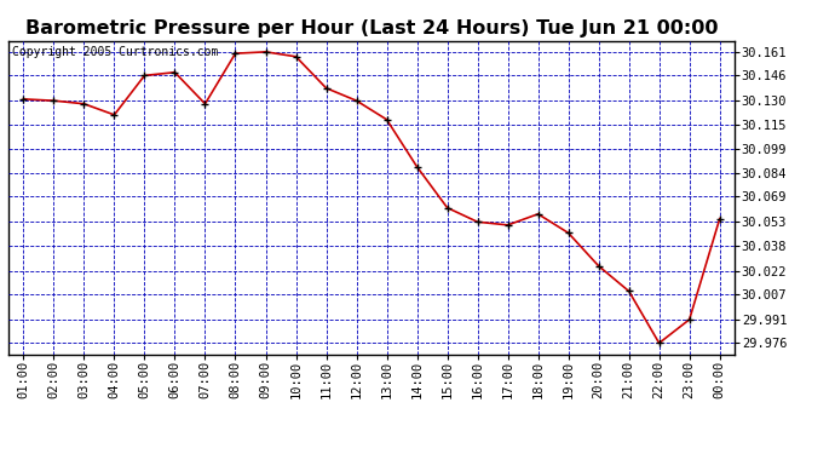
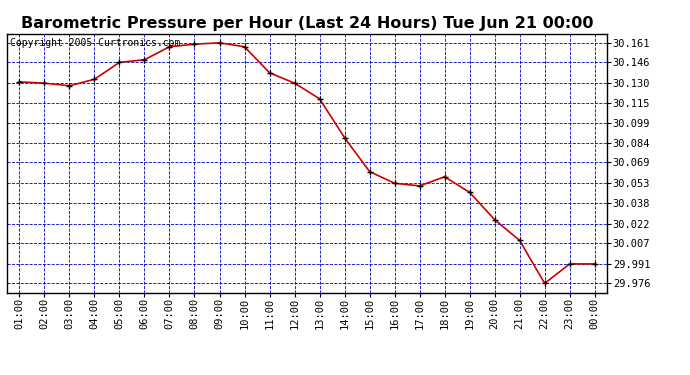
04:00: 30.121 -> 30.133
07:00: 30.128 -> 30.158
00:00: 30.055 -> 29.991
